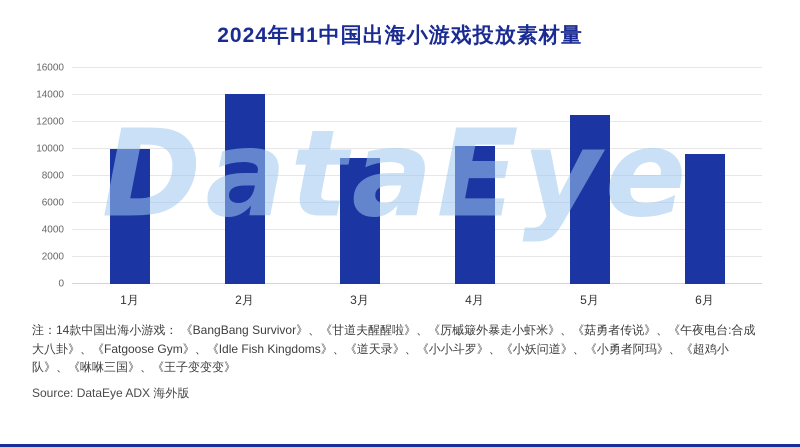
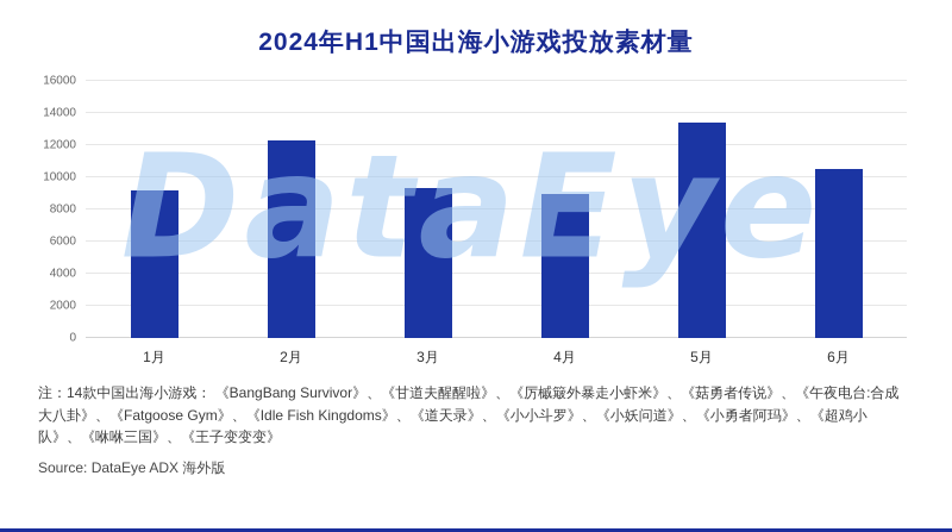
1月: 10000 -> 9200
2月: 14100 -> 12300
4月: 10200 -> 9000
5月: 12500 -> 13400
6月: 9600 -> 10500
